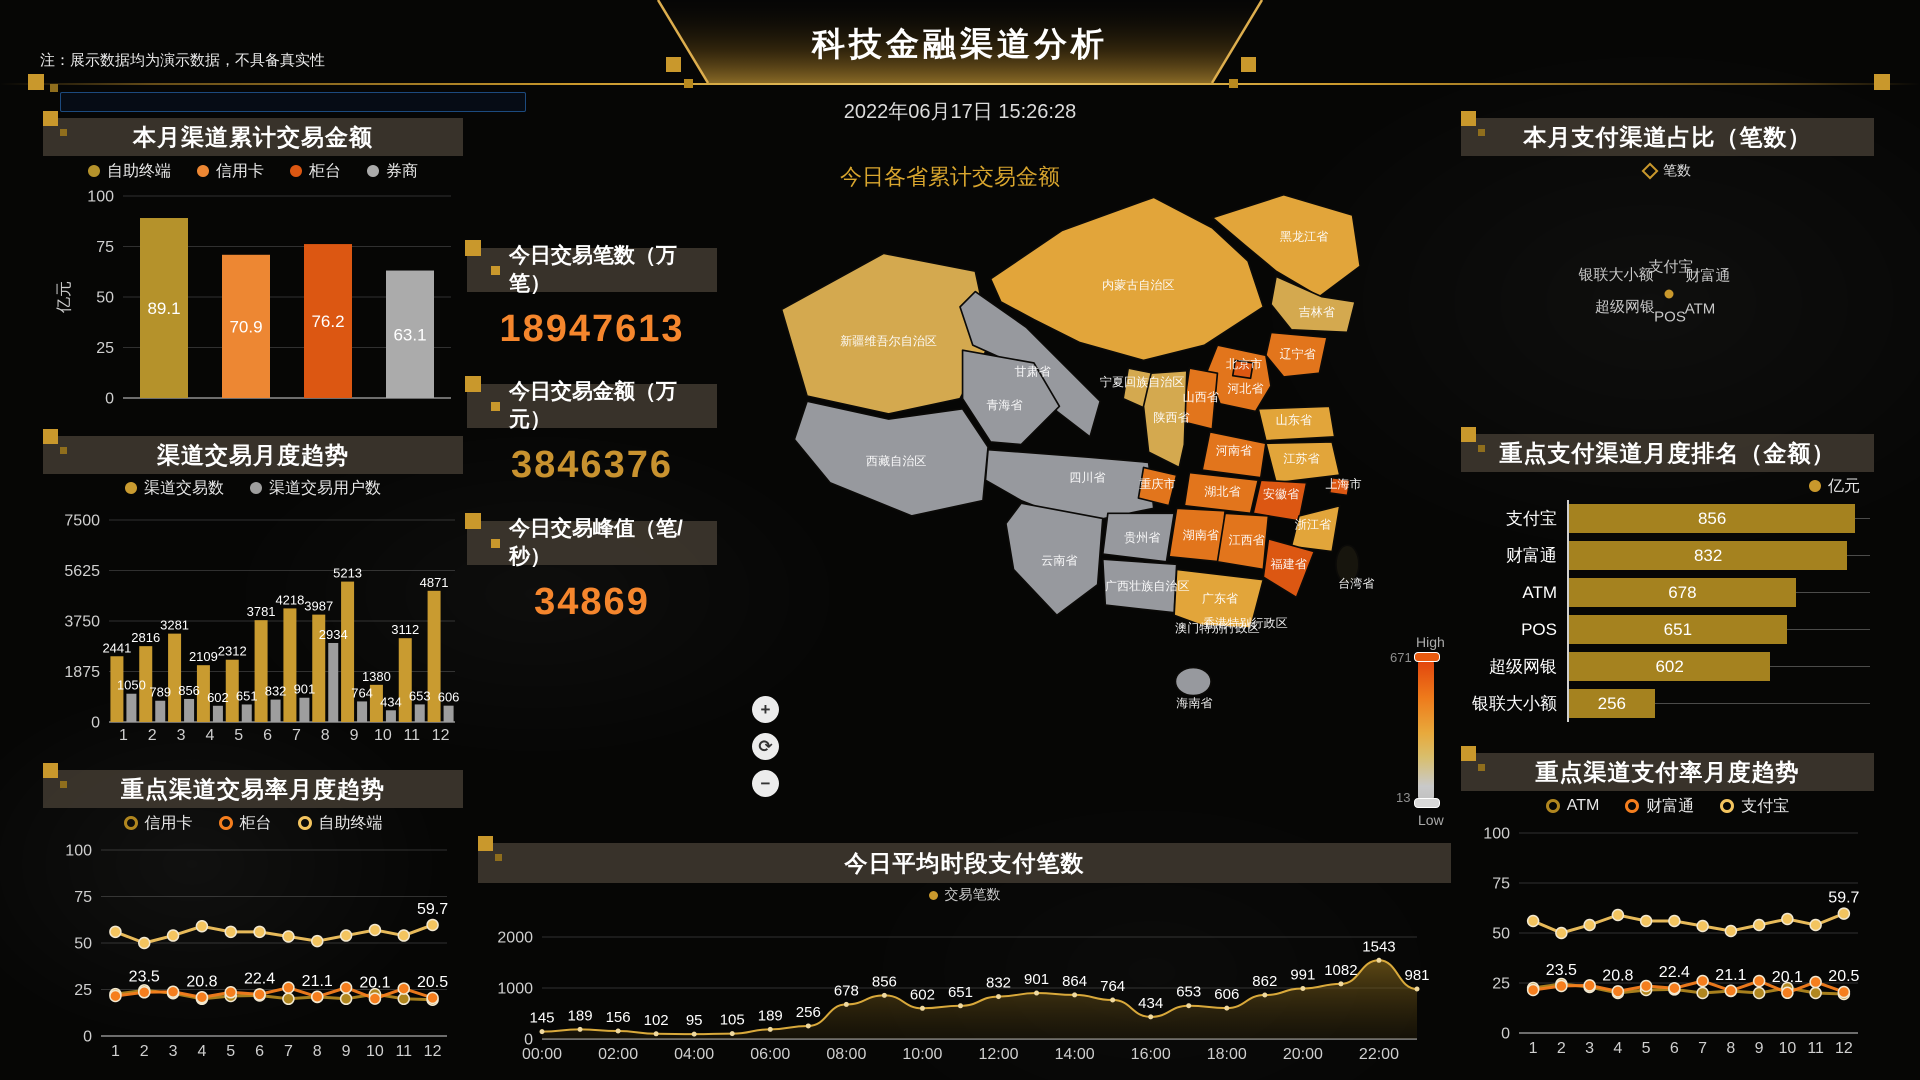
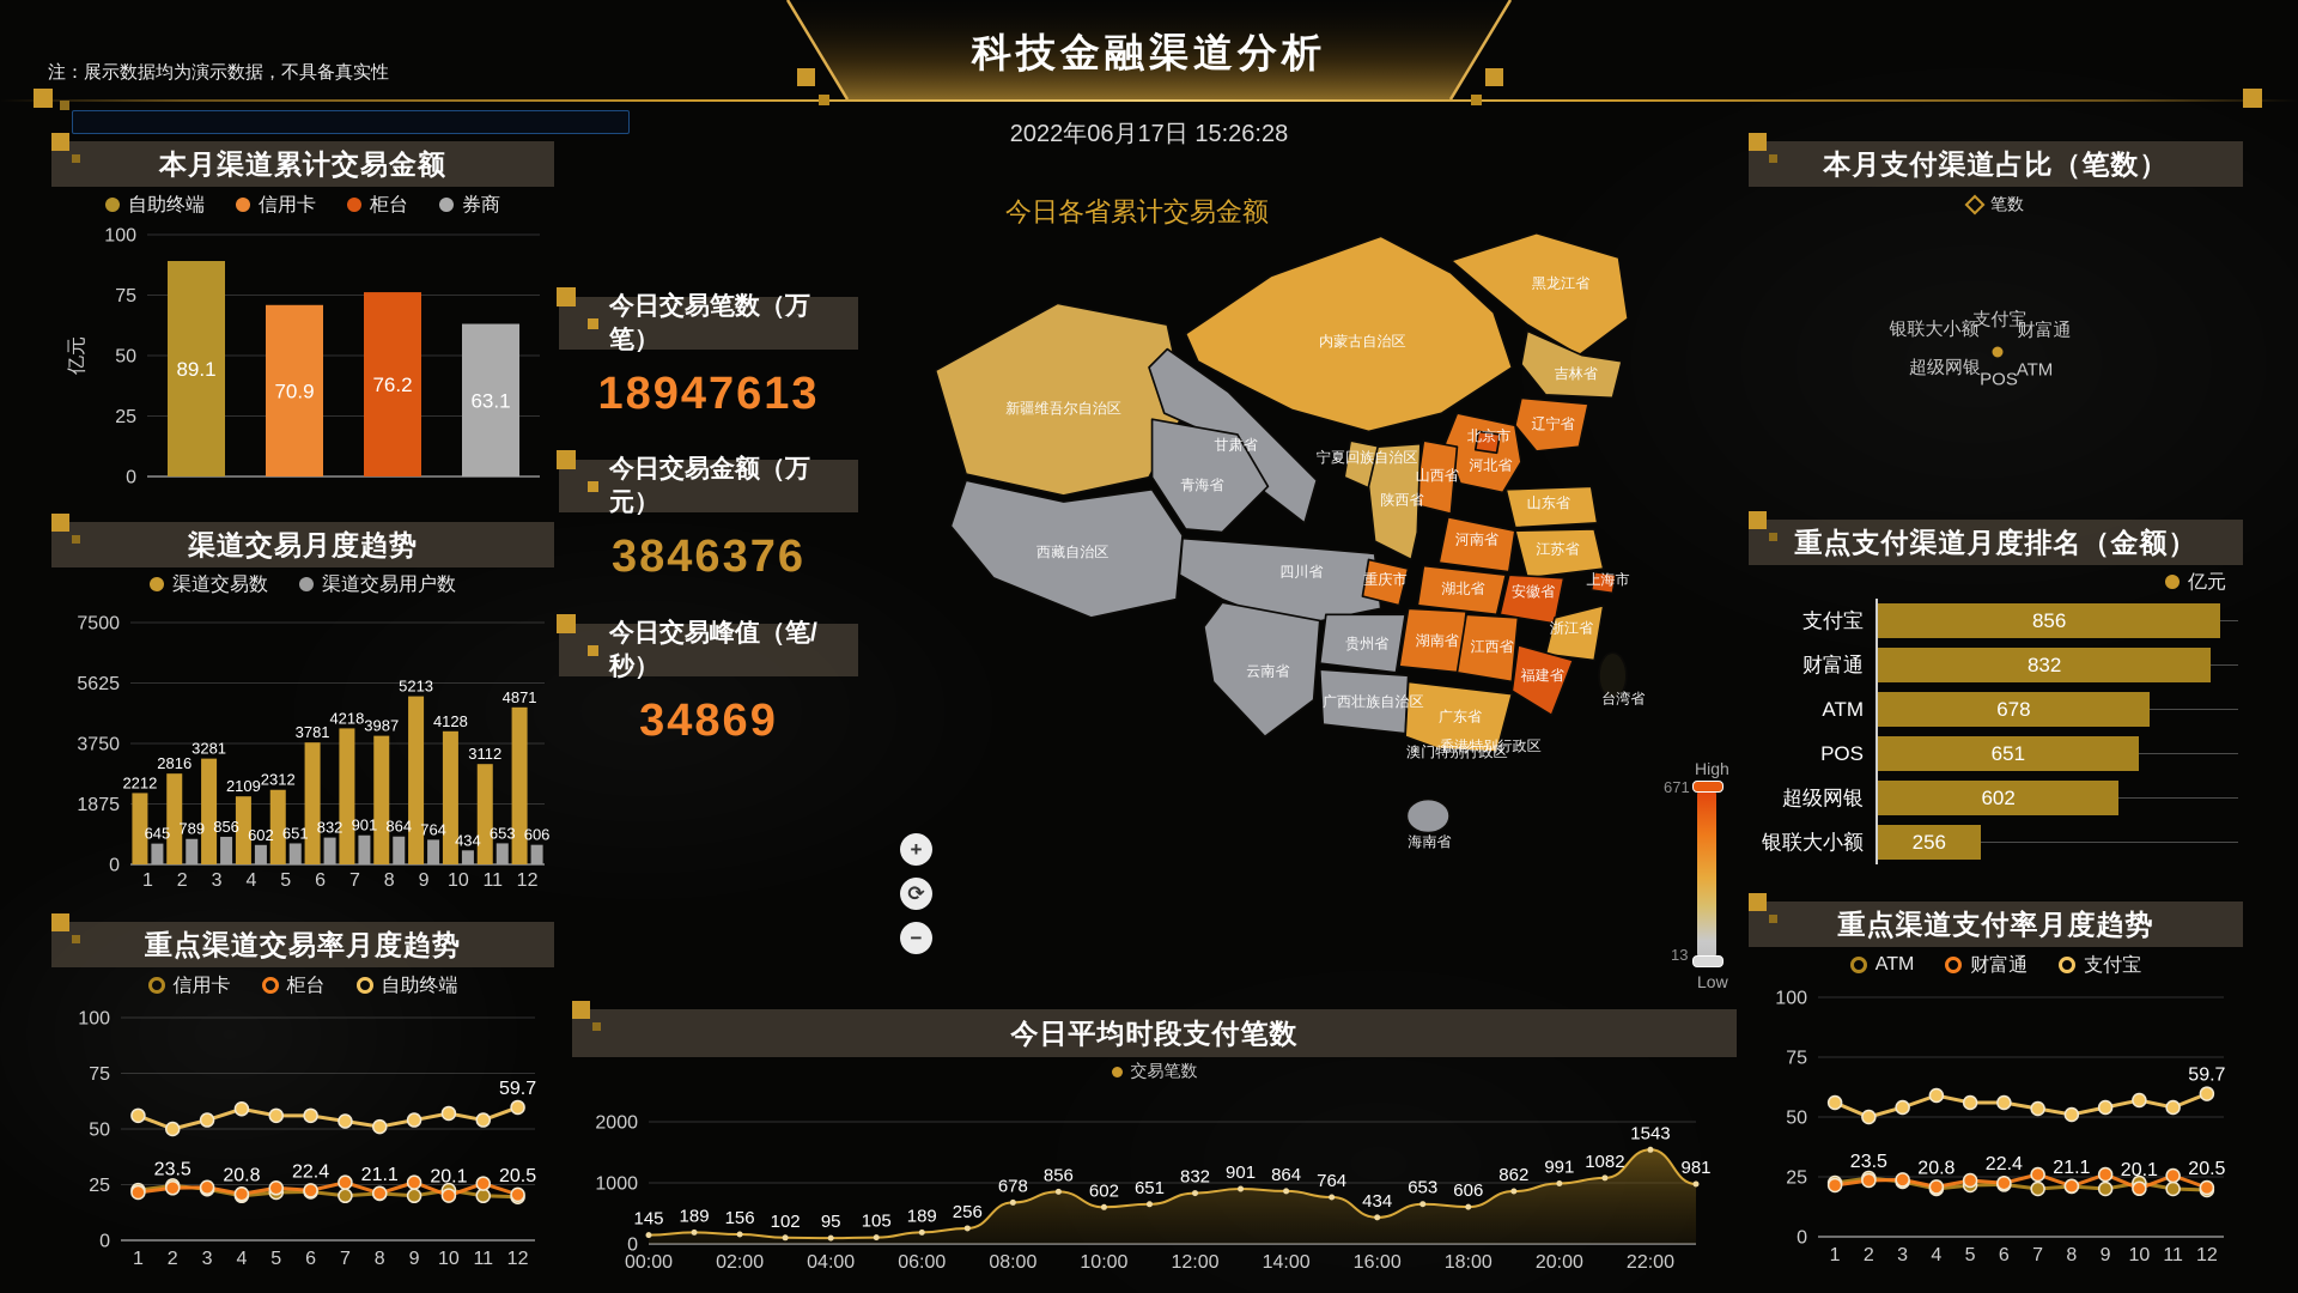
渠道交易月度趋势/渠道交易数/1: 2441 -> 2212
渠道交易月度趋势/渠道交易用户数/1: 1050 -> 645
渠道交易月度趋势/渠道交易用户数/8: 2934 -> 864
渠道交易月度趋势/渠道交易数/10: 1380 -> 4128
